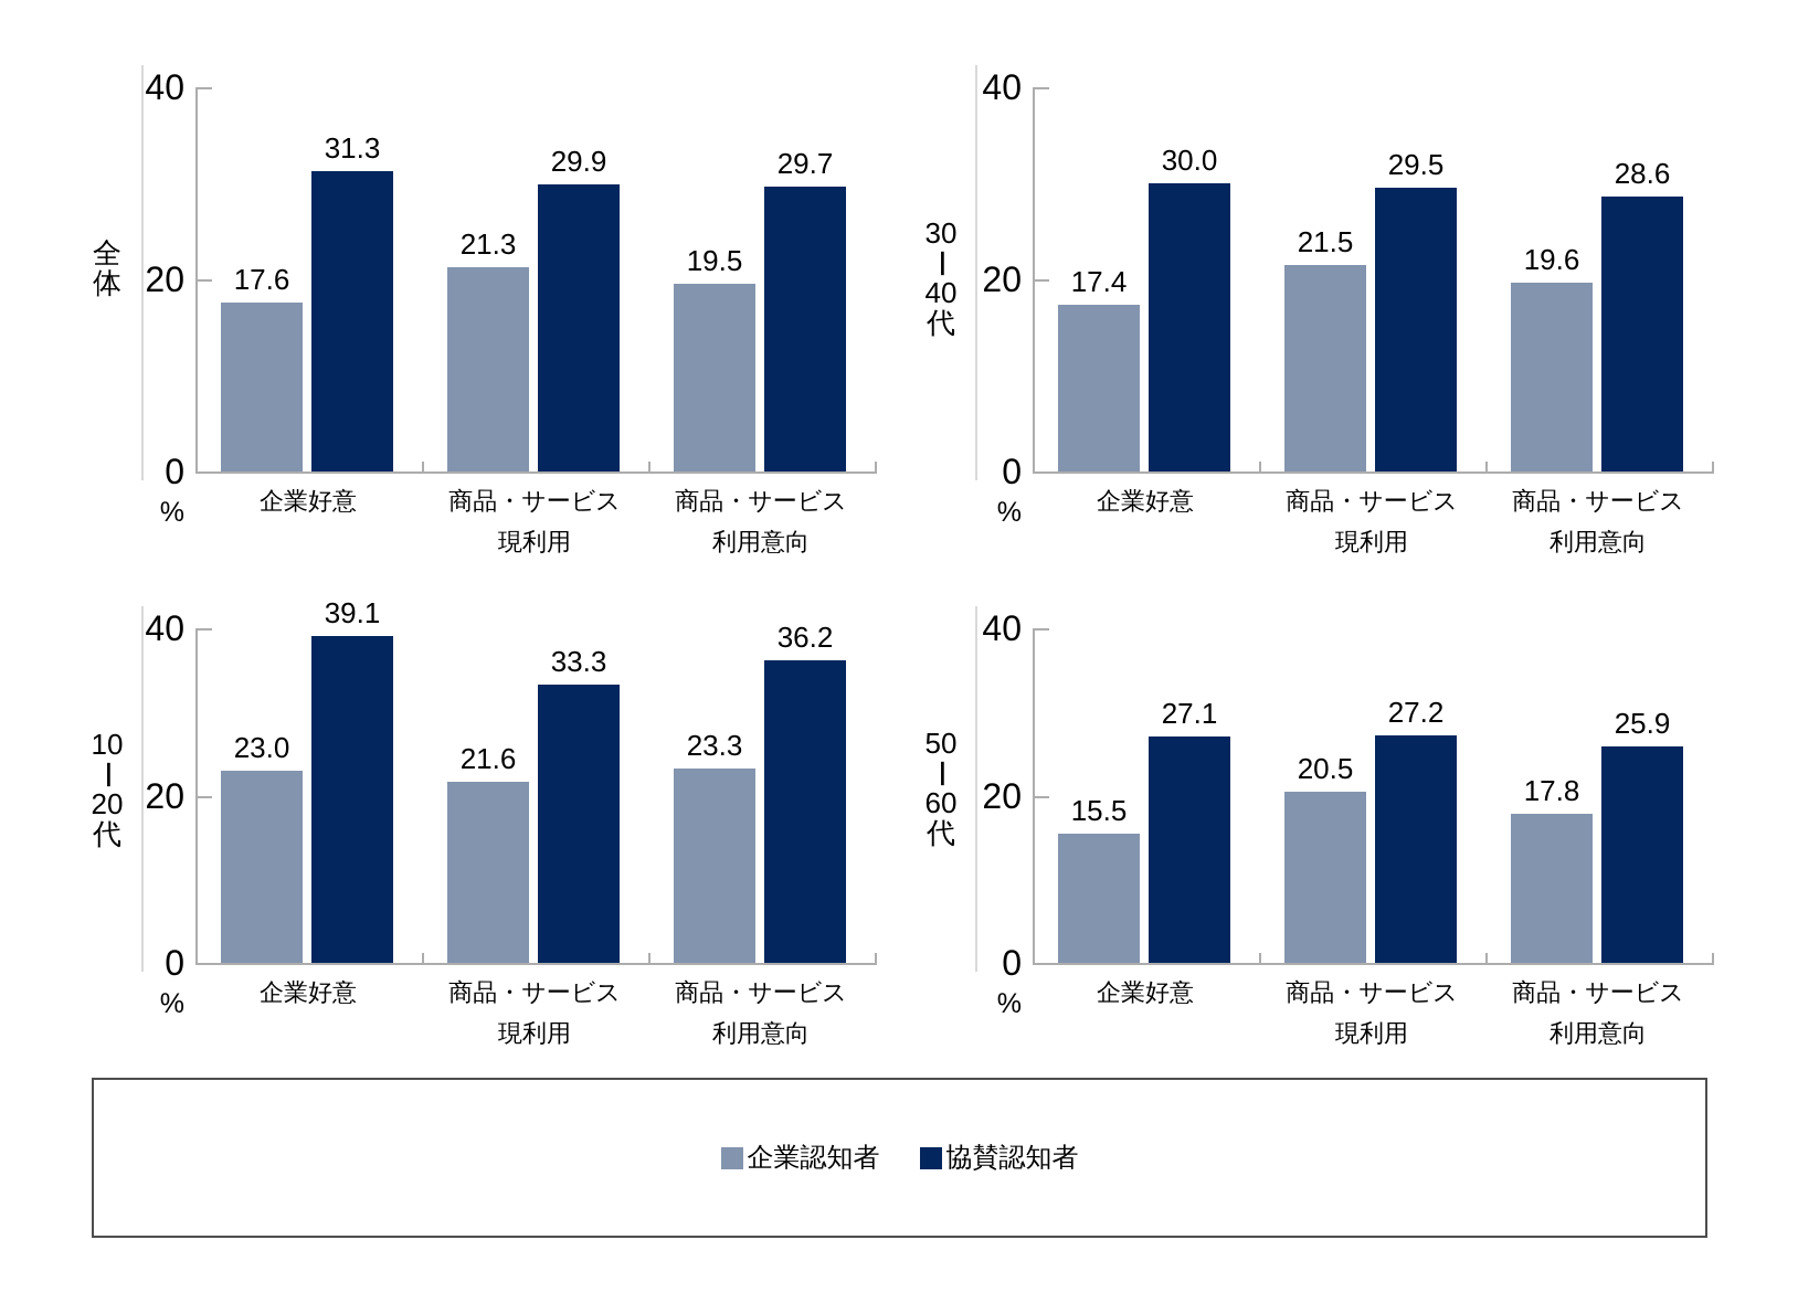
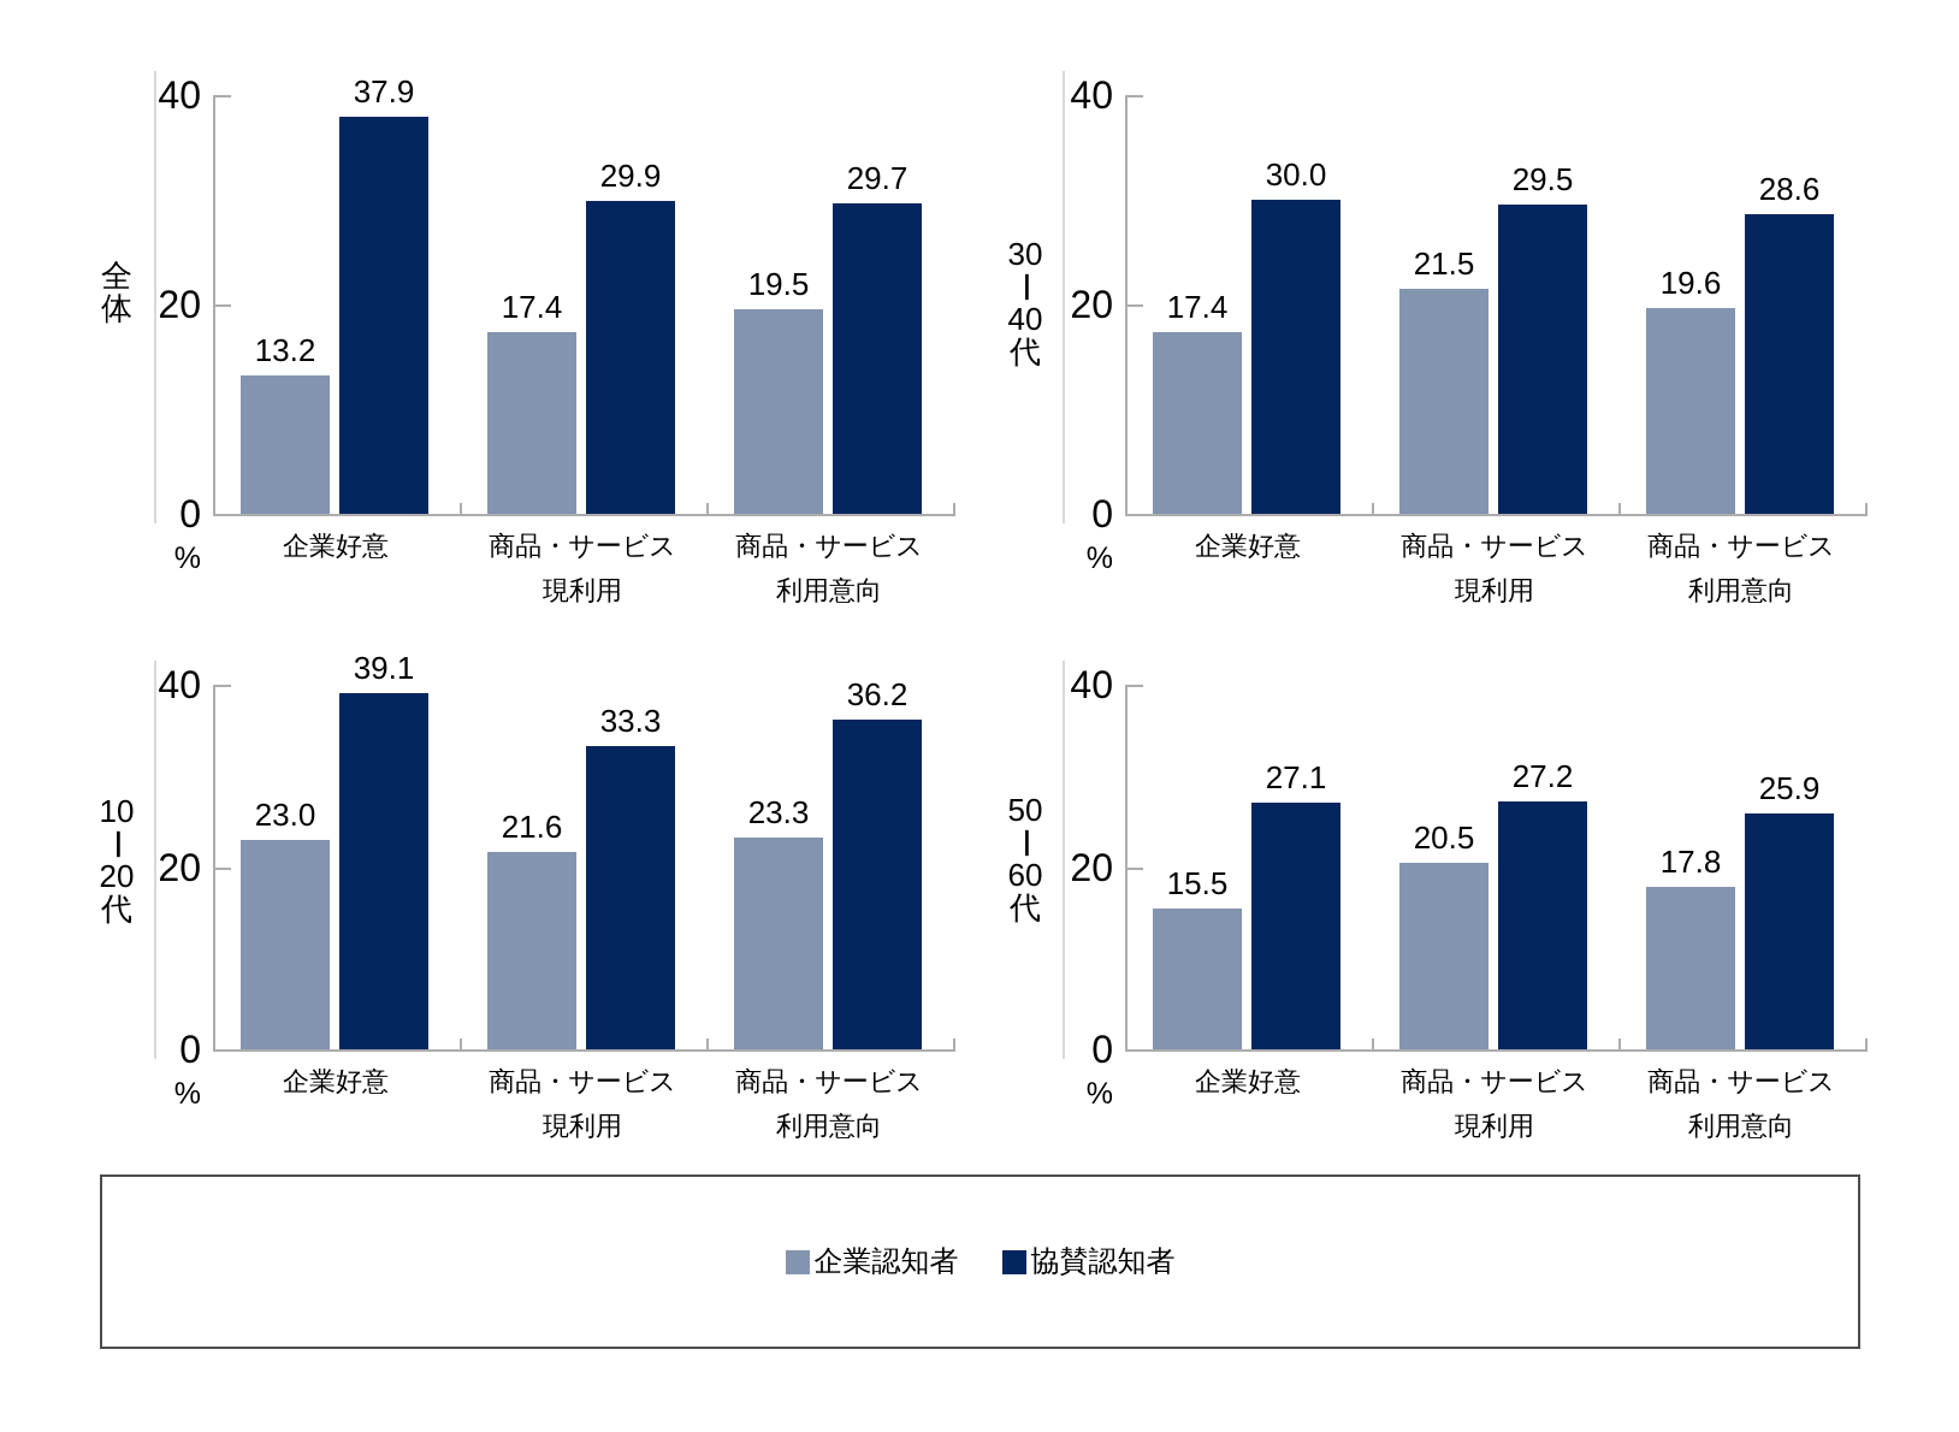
全体/企業認知者/企業好意: 17.6 -> 13.2
全体/協賛認知者/企業好意: 31.3 -> 37.9
全体/企業認知者/商品・サービス 現利用: 21.3 -> 17.4
